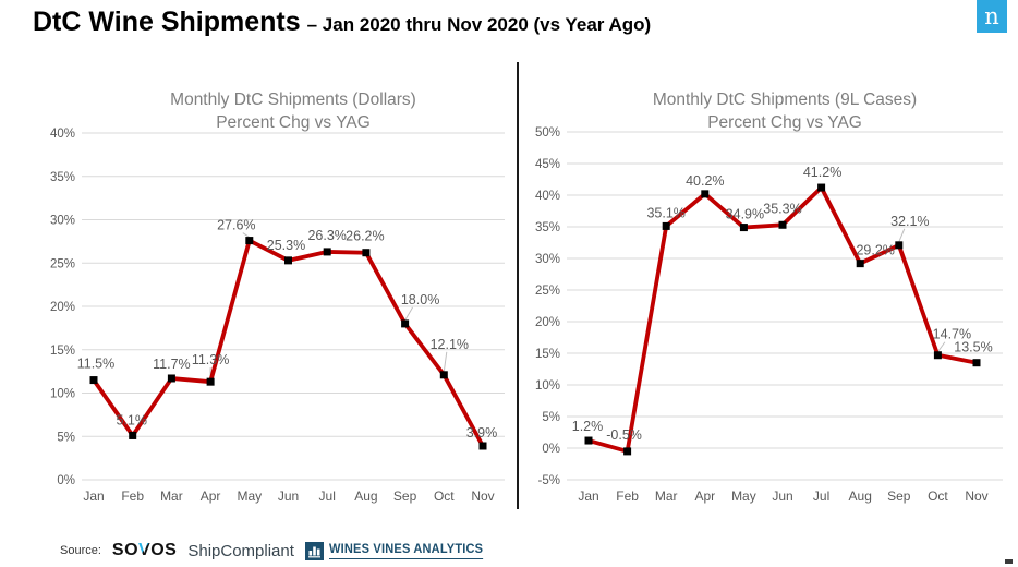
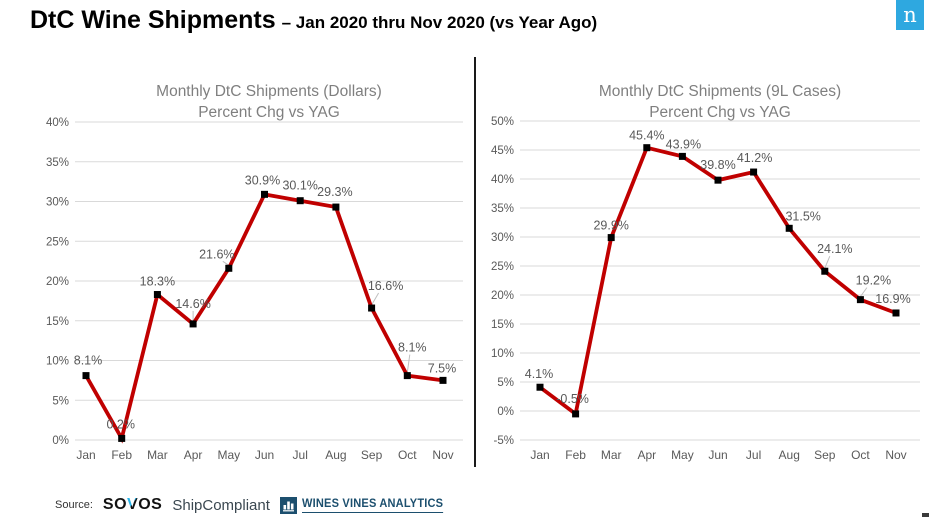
Monthly DtC Shipments (Dollars)/Jan: 11.5% -> 8.1%
Monthly DtC Shipments (Dollars)/Feb: 5.1% -> 0.2%
Monthly DtC Shipments (Dollars)/Mar: 11.7% -> 18.3%
Monthly DtC Shipments (Dollars)/Apr: 11.3% -> 14.6%
Monthly DtC Shipments (Dollars)/May: 27.6% -> 21.6%
Monthly DtC Shipments (Dollars)/Jun: 25.3% -> 30.9%
Monthly DtC Shipments (Dollars)/Jul: 26.3% -> 30.1%
Monthly DtC Shipments (Dollars)/Aug: 26.2% -> 29.3%
Monthly DtC Shipments (Dollars)/Sep: 18.0% -> 16.6%
Monthly DtC Shipments (Dollars)/Oct: 12.1% -> 8.1%
Monthly DtC Shipments (Dollars)/Nov: 3.9% -> 7.5%
Monthly DtC Shipments (9L Cases)/Jan: 1.2% -> 4.1%
Monthly DtC Shipments (9L Cases)/Mar: 35.1% -> 29.9%
Monthly DtC Shipments (9L Cases)/Apr: 40.2% -> 45.4%
Monthly DtC Shipments (9L Cases)/May: 34.9% -> 43.9%
Monthly DtC Shipments (9L Cases)/Jun: 35.3% -> 39.8%
Monthly DtC Shipments (9L Cases)/Aug: 29.2% -> 31.5%
Monthly DtC Shipments (9L Cases)/Sep: 32.1% -> 24.1%
Monthly DtC Shipments (9L Cases)/Oct: 14.7% -> 19.2%
Monthly DtC Shipments (9L Cases)/Nov: 13.5% -> 16.9%
